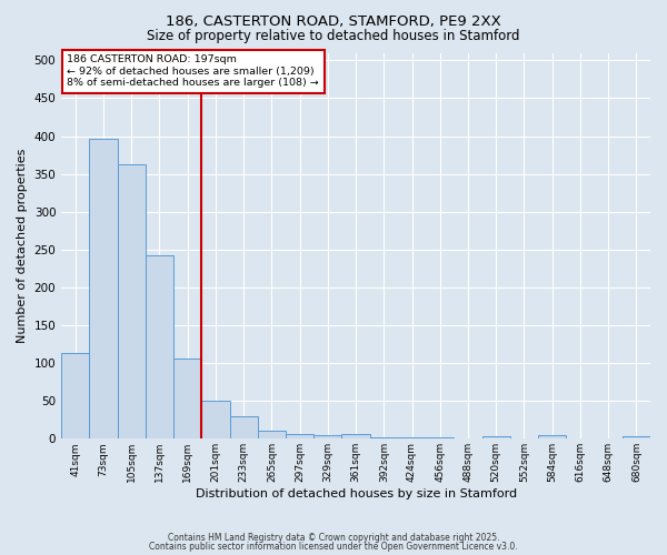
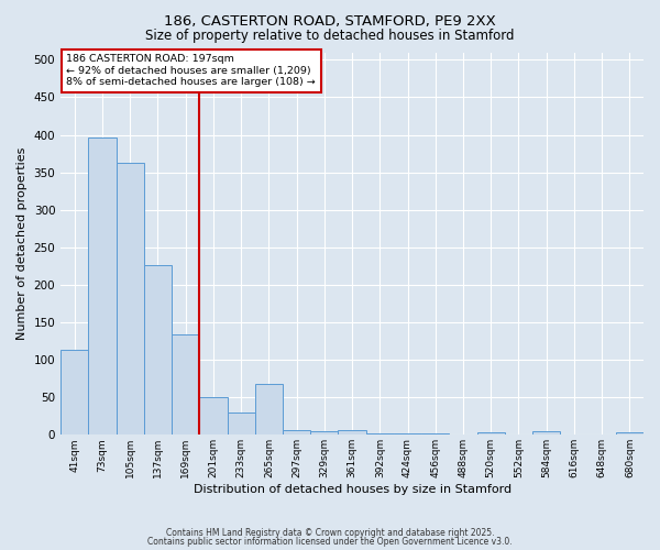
137sqm: 242 -> 226
169sqm: 106 -> 134
265sqm: 10 -> 68
